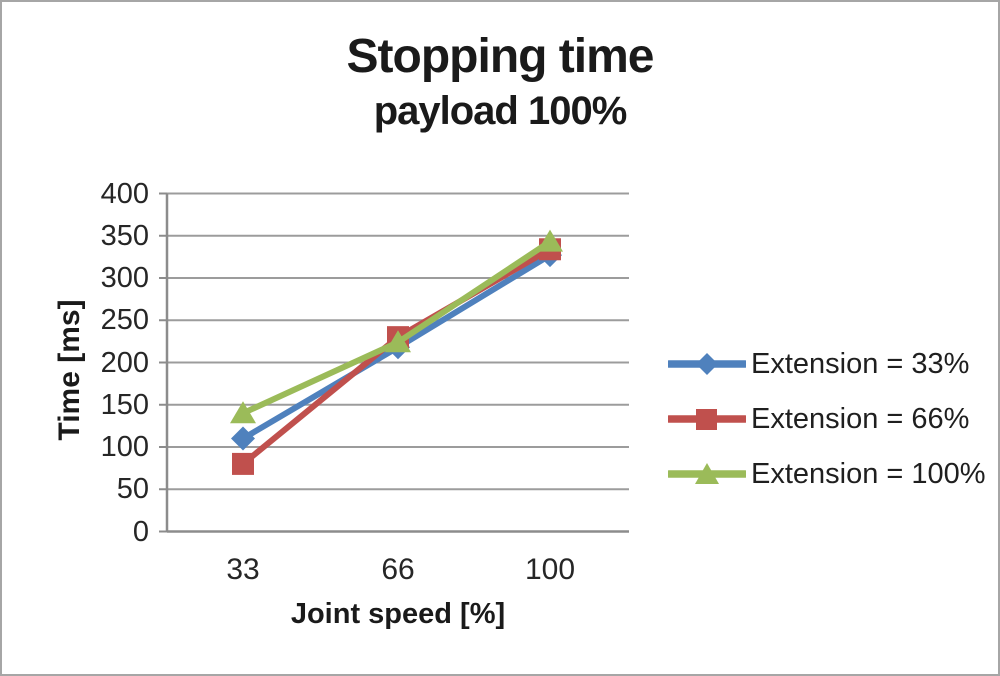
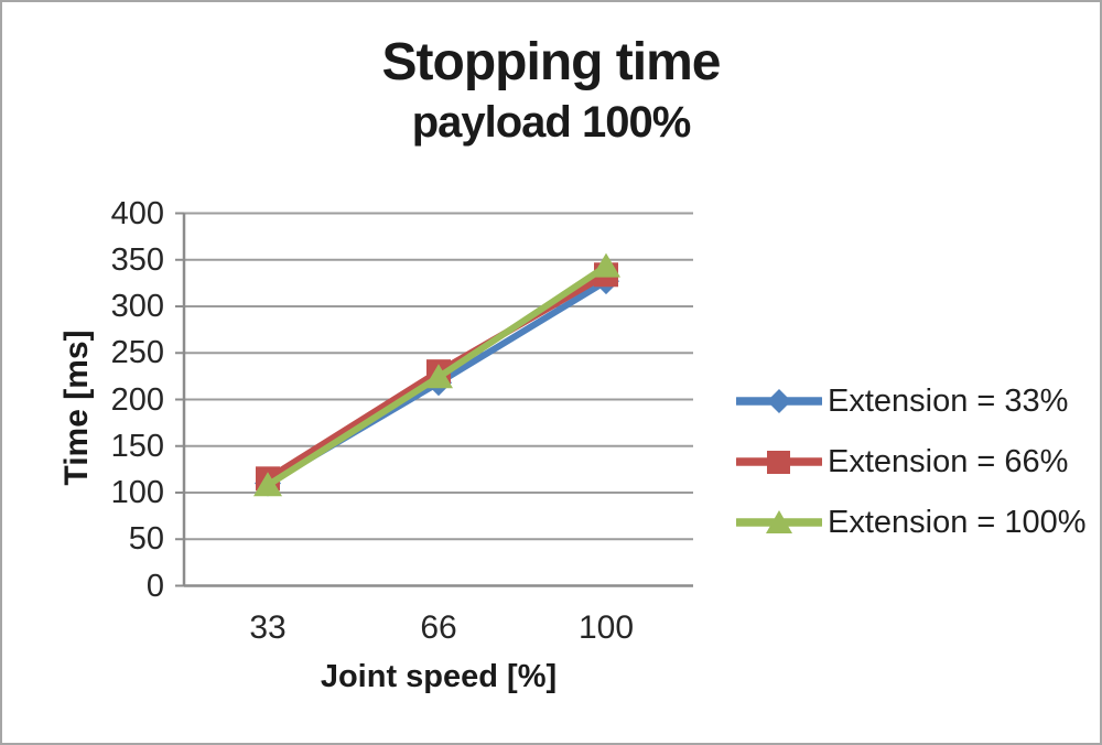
Extension = 66%/33: 80 -> 120
Extension = 100%/33: 140 -> 110
